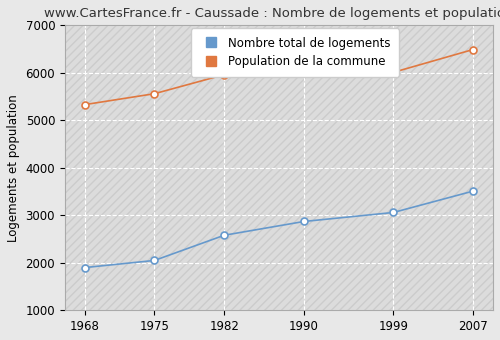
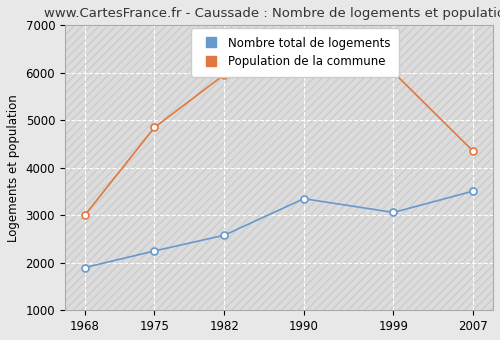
Population de la commune/1968: 5330 -> 3000
Nombre total de logements/1975: 2050 -> 2250
Population de la commune/1975: 5560 -> 4850
Nombre total de logements/1990: 2870 -> 3350
Population de la commune/2007: 6490 -> 4350
